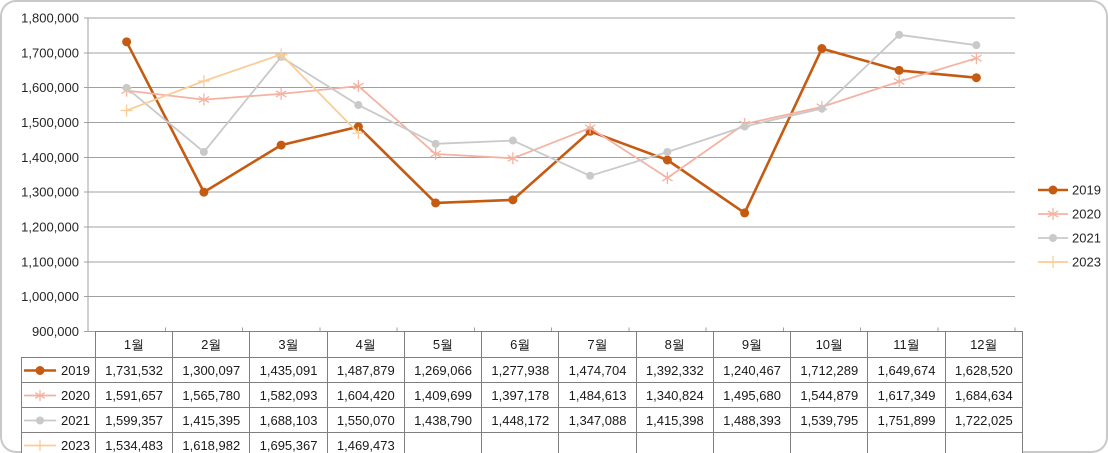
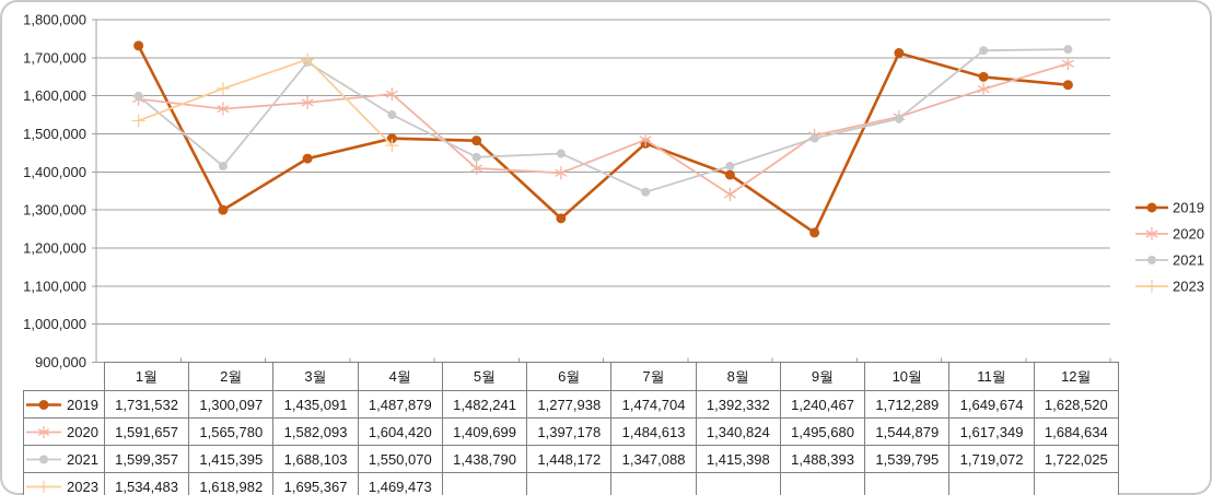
2019/5월: 1,269,066 -> 1,482,241
2021/11월: 1,751,899 -> 1,719,072
